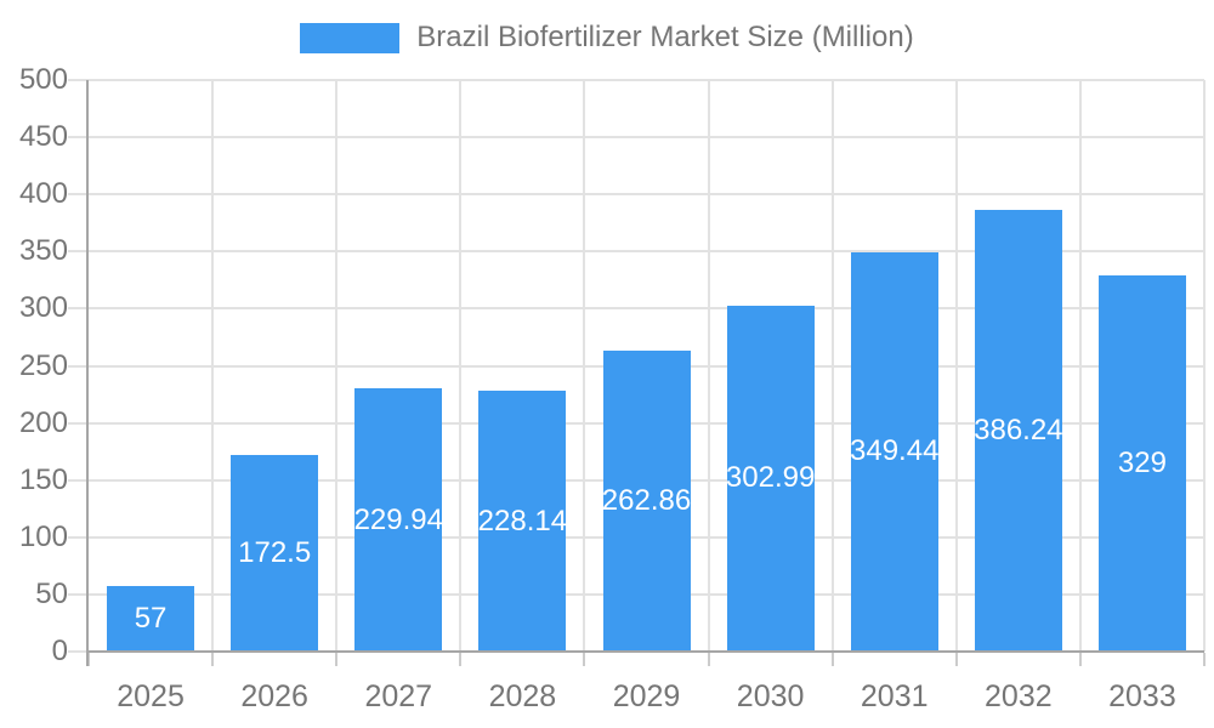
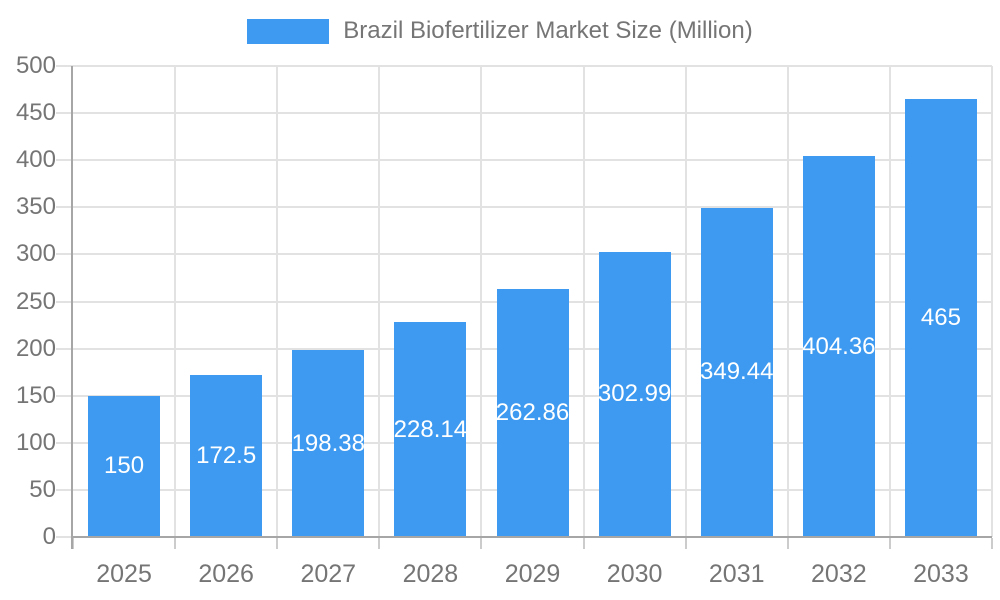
2025: 57 -> 150
2027: 229.94 -> 198.38
2032: 386.24 -> 404.36
2033: 329 -> 465
